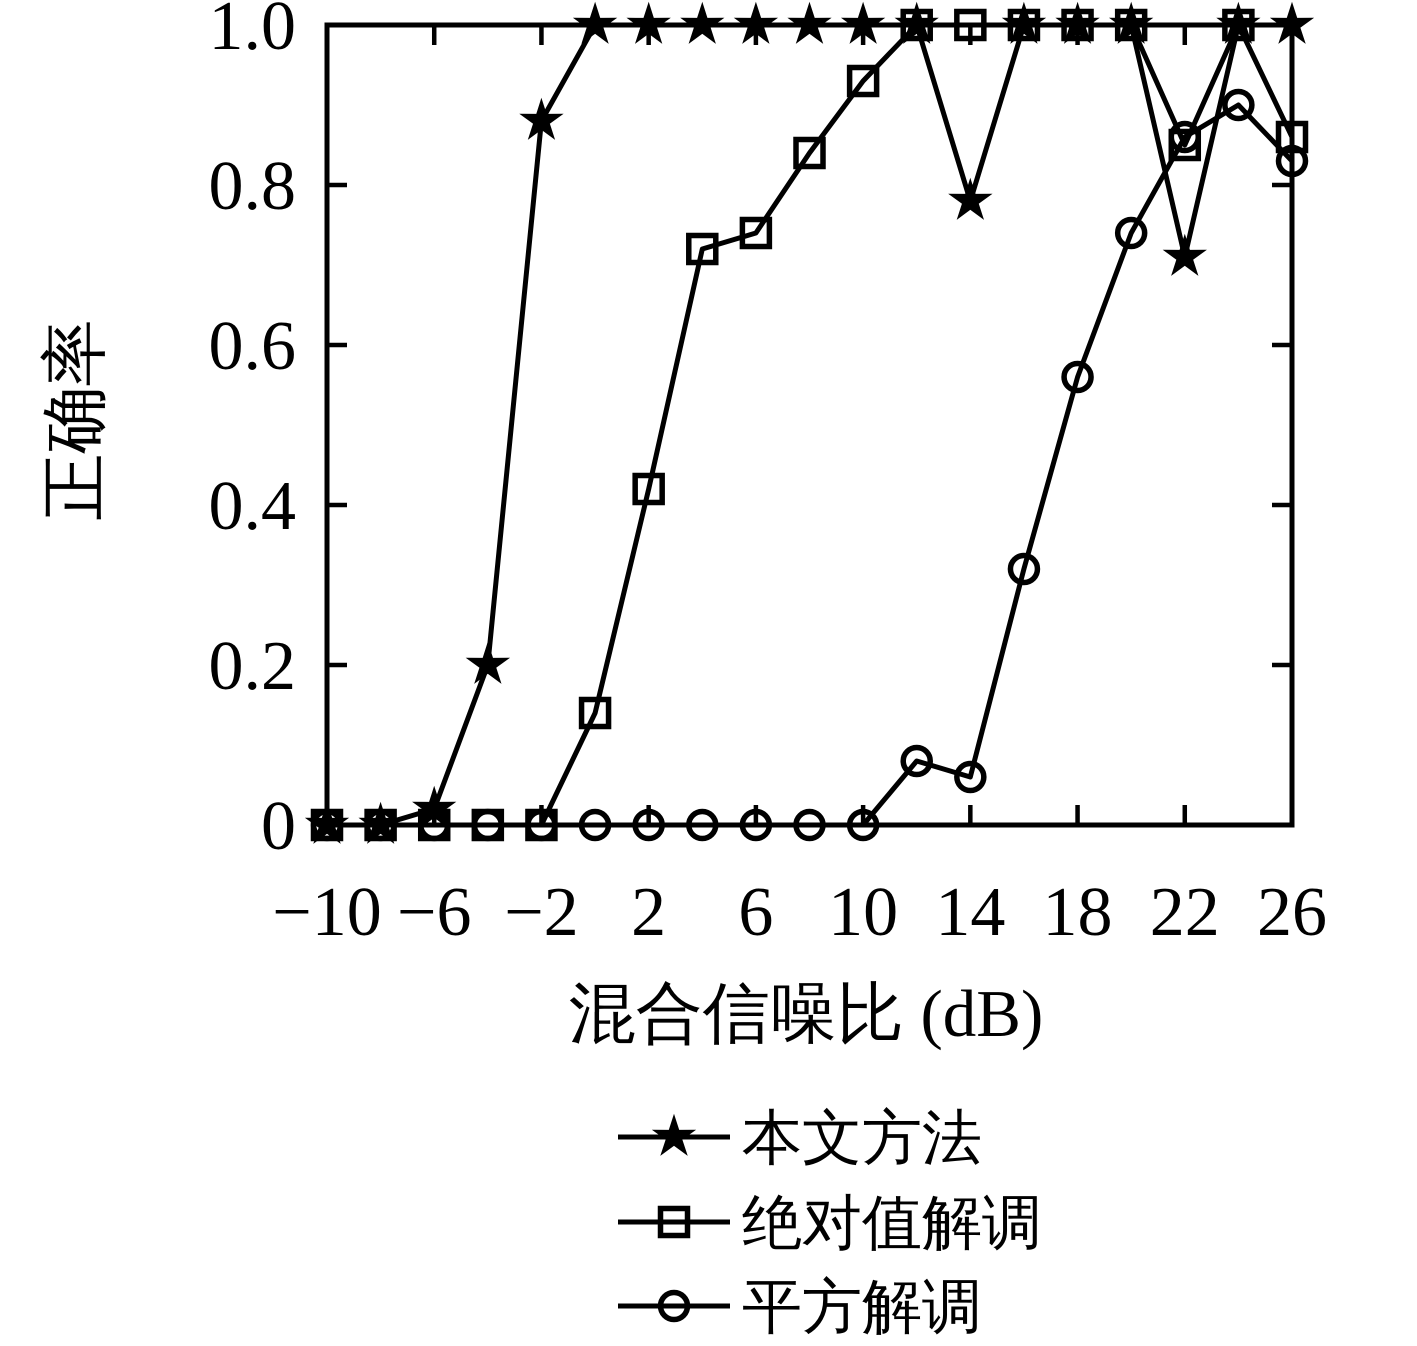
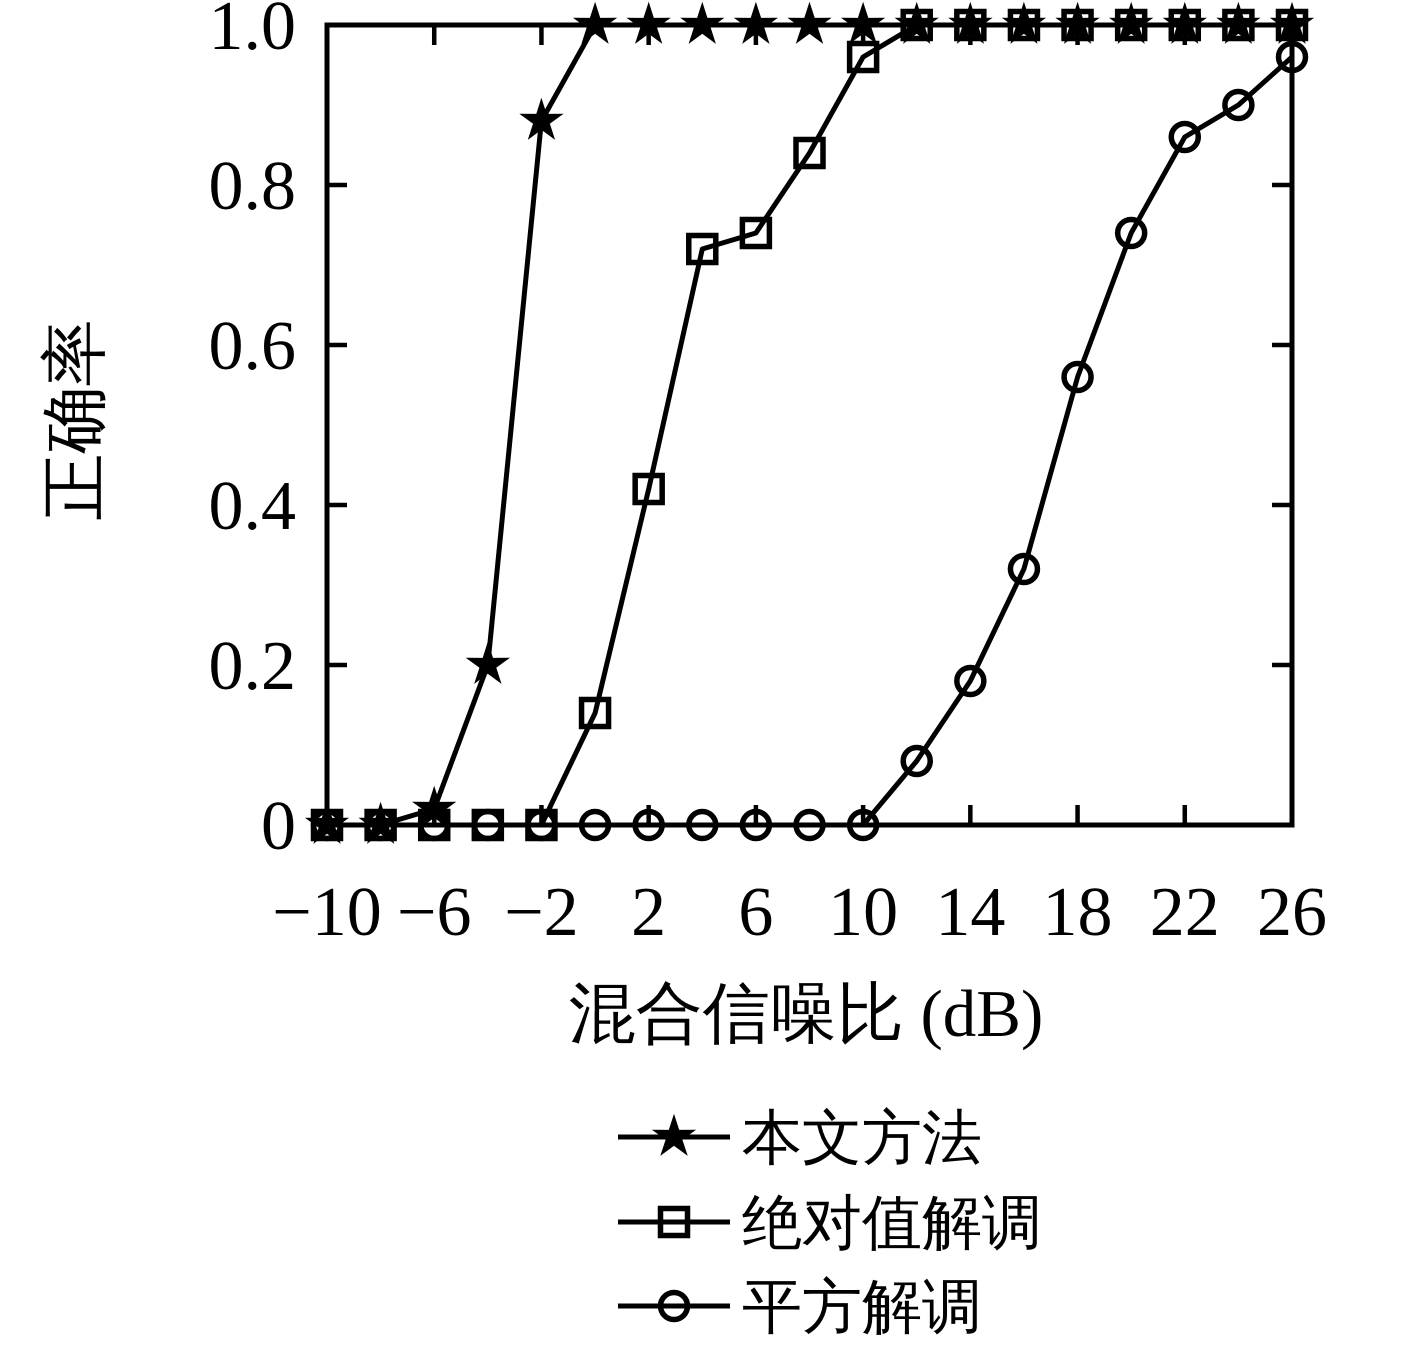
绝对值解调/10: 0.93 -> 0.96
本文方法/14: 0.78 -> 1.00
平方解调/14: 0.06 -> 0.18
本文方法/22: 0.71 -> 1.00
绝对值解调/22: 0.85 -> 1.00
绝对值解调/26: 0.86 -> 1.00
平方解调/26: 0.83 -> 0.96
